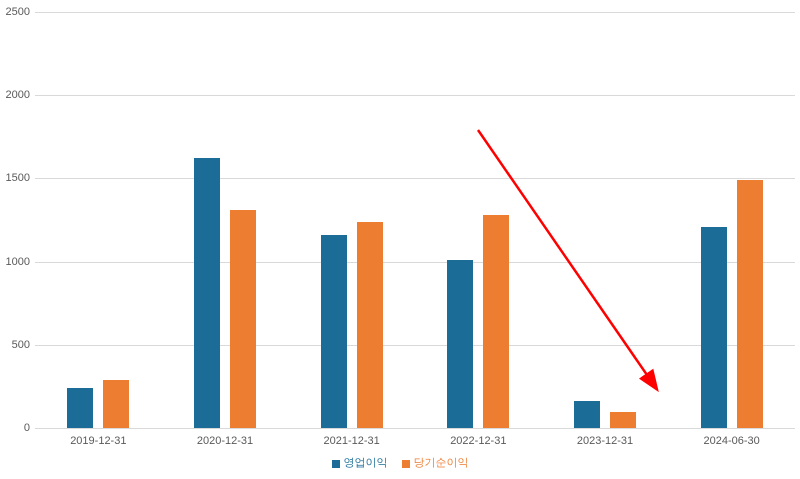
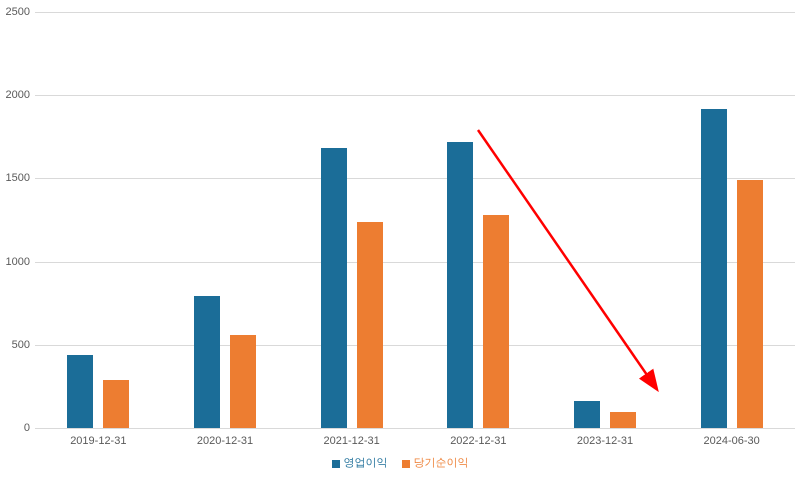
영업이익/2019-12-31: 240 -> 440
영업이익/2020-12-31: 1620 -> 800
당기순이익/2020-12-31: 1310 -> 560
영업이익/2021-12-31: 1160 -> 1680
영업이익/2022-12-31: 1010 -> 1720
영업이익/2024-06-30: 1210 -> 1920
